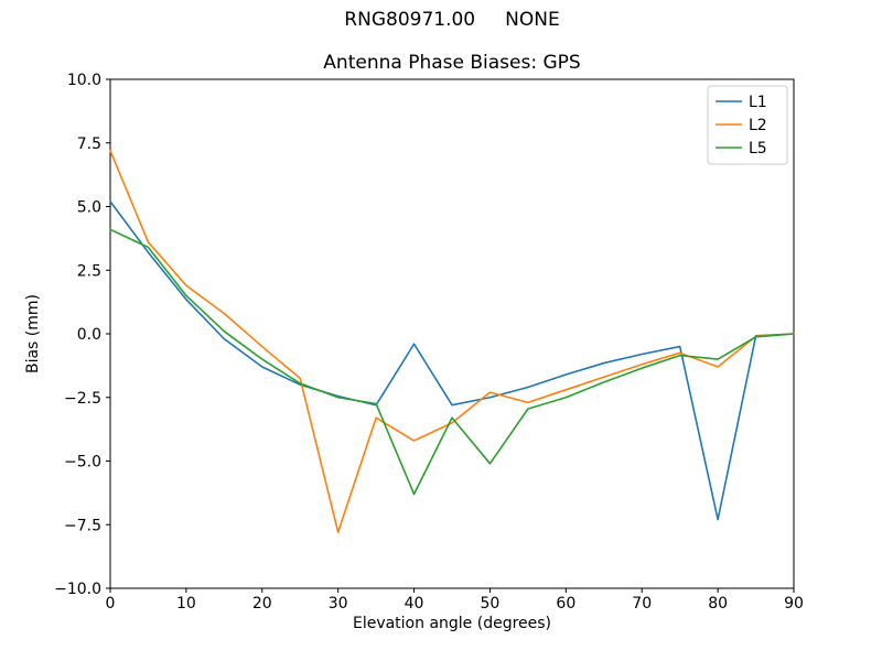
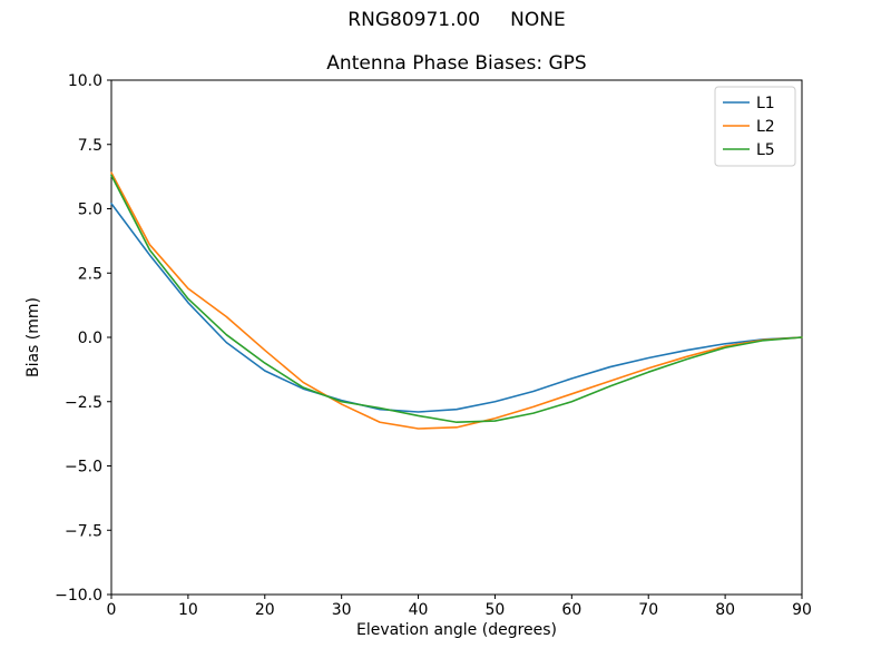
L2/0: 7.2 -> 6.4
L5/0: 4.1 -> 6.3
L2/30: -7.8 -> -2.6
L1/40: -0.4 -> -2.9
L2/40: -4.2 -> -3.5
L5/40: -6.3 -> -3.0
L2/50: -2.3 -> -3.1
L5/50: -5.1 -> -3.2
L1/80: -7.3 -> -0.2
L2/80: -1.3 -> -0.3
L5/80: -1.0 -> -0.4
